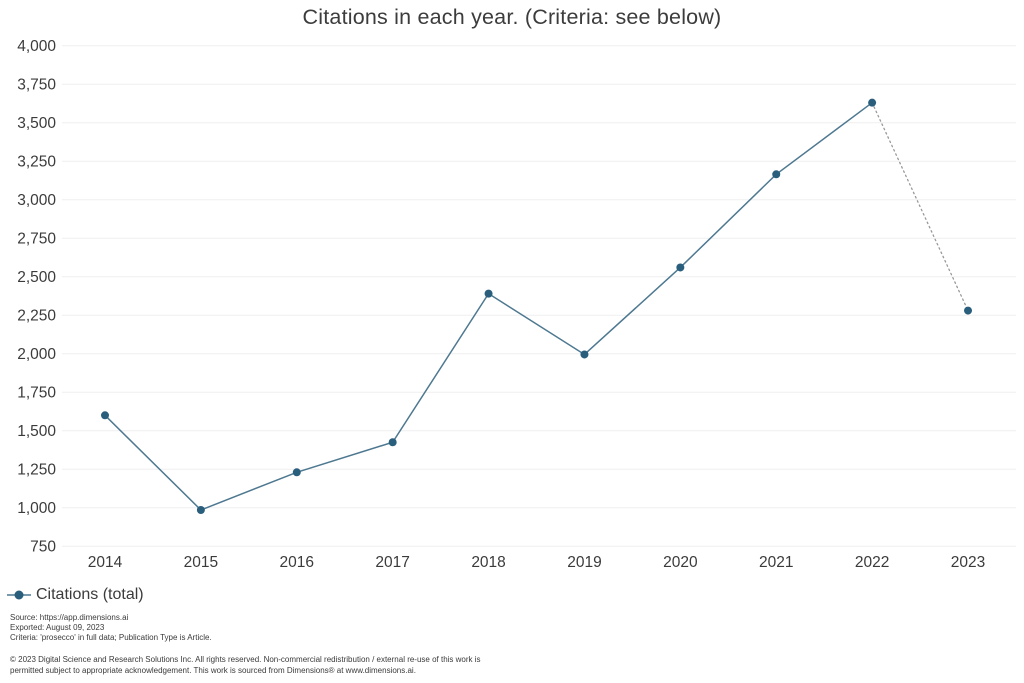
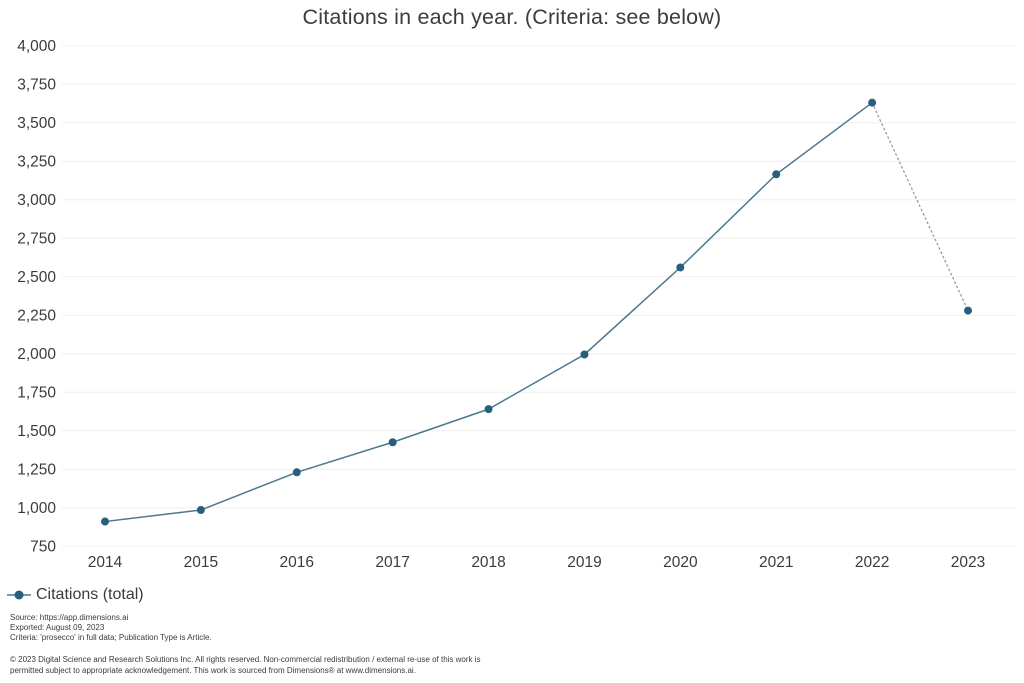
2014: 1600 -> 910
2018: 2390 -> 1640
